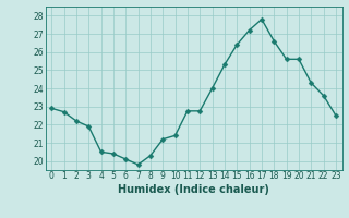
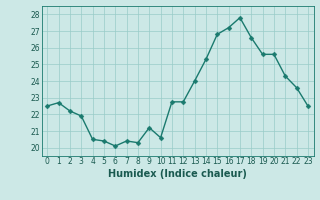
0: 22.9 -> 22.5
7: 19.8 -> 20.4
10: 21.4 -> 20.6
15: 26.4 -> 26.8
